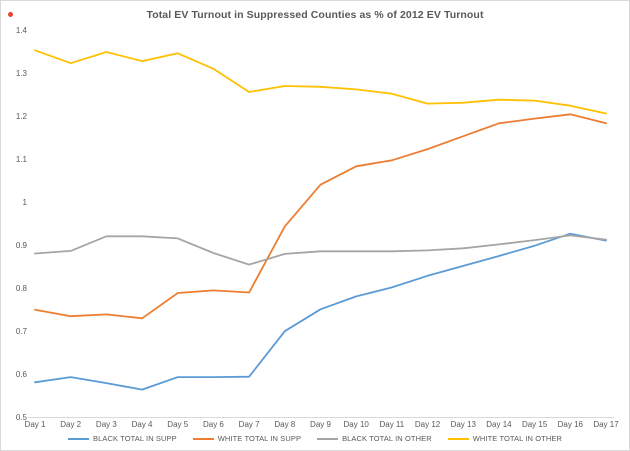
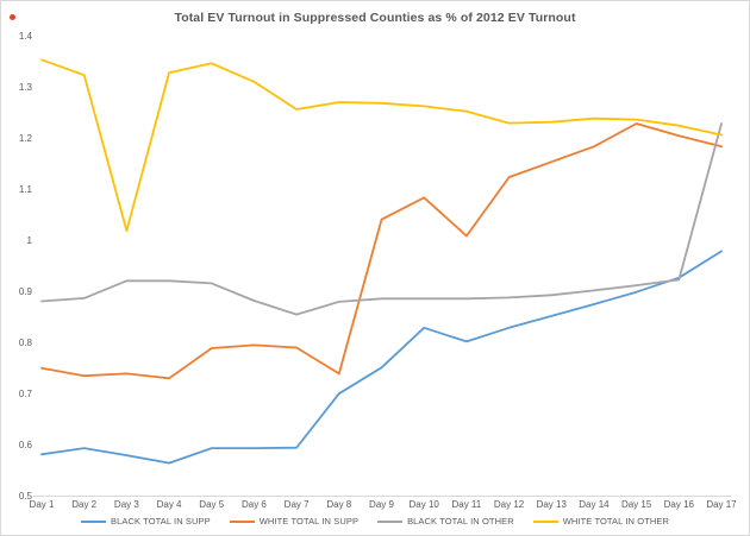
WHITE TOTAL IN OTHER/Day 3: 1.35 -> 1.02
WHITE TOTAL IN SUPP/Day 8: 0.94 -> 0.74
BLACK TOTAL IN SUPP/Day 10: 0.78 -> 0.83
WHITE TOTAL IN SUPP/Day 11: 1.10 -> 1.01
WHITE TOTAL IN SUPP/Day 15: 1.20 -> 1.23
BLACK TOTAL IN SUPP/Day 17: 0.91 -> 0.98
BLACK TOTAL IN OTHER/Day 17: 0.91 -> 1.23
